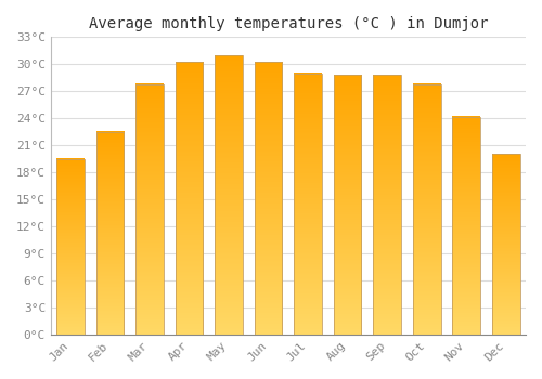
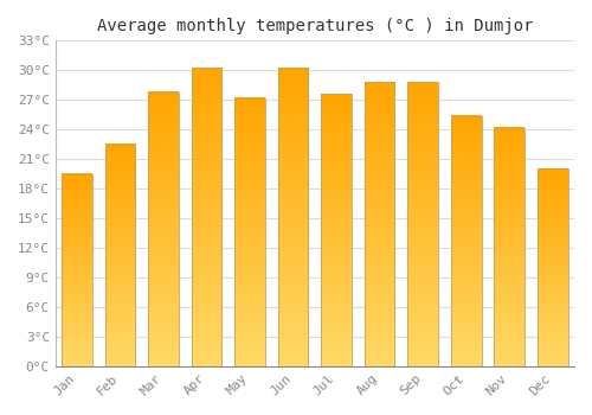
May: 31.0°C -> 27.2°C
Jul: 29.0°C -> 27.6°C
Oct: 27.8°C -> 25.4°C
